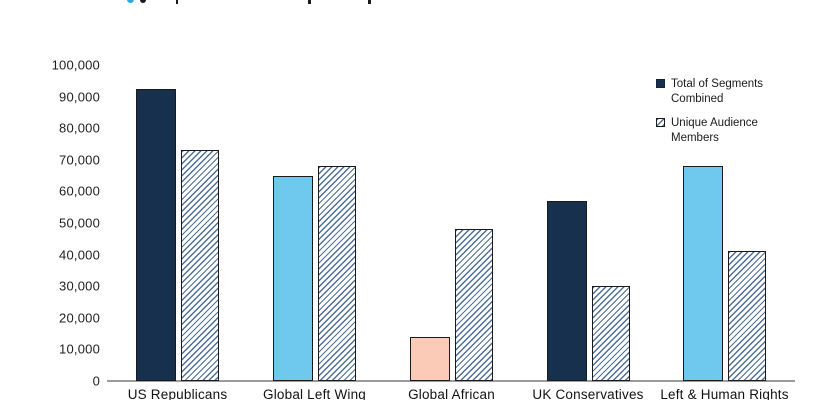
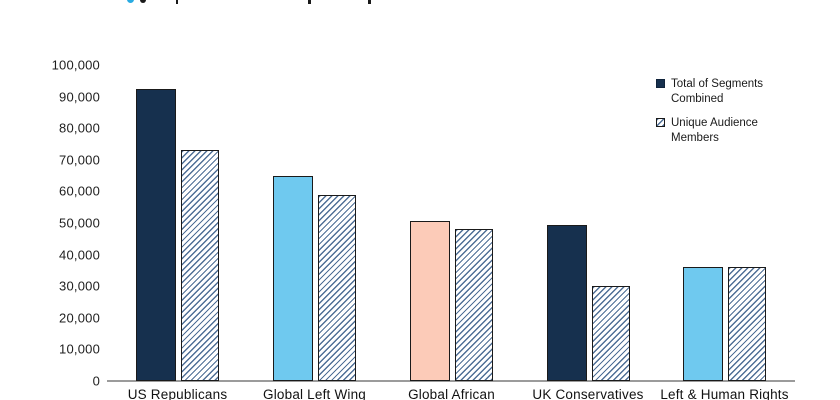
Unique Audience Members/Global Left Wing: 68000 -> 59000
Total of Segments Combined/Global African: 14000 -> 50000
Total of Segments Combined/UK Conservatives: 57000 -> 50000
Total of Segments Combined/Left & Human Rights: 68000 -> 36000
Unique Audience Members/Left & Human Rights: 41000 -> 36000
